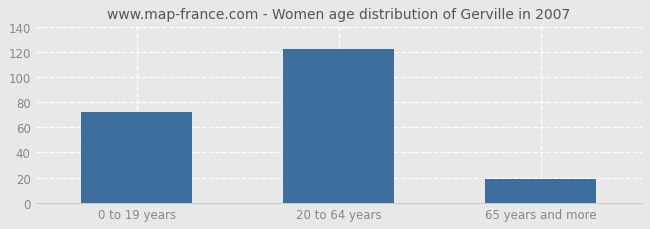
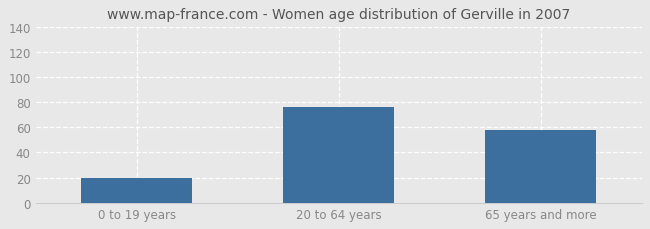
0 to 19 years: 72 -> 20
20 to 64 years: 122 -> 76
65 years and more: 19 -> 58
